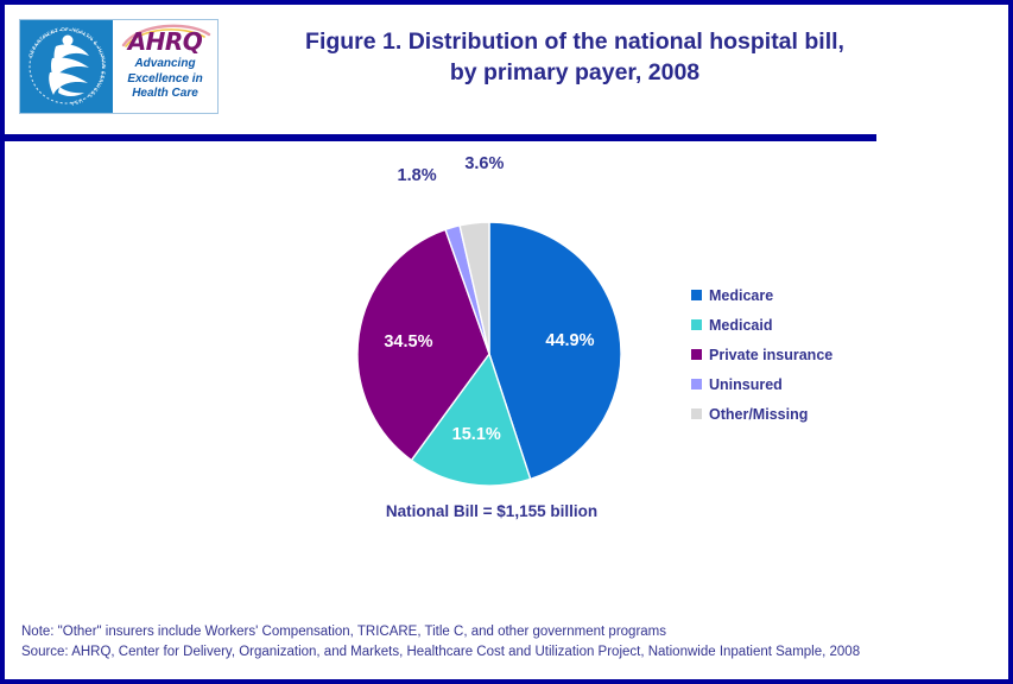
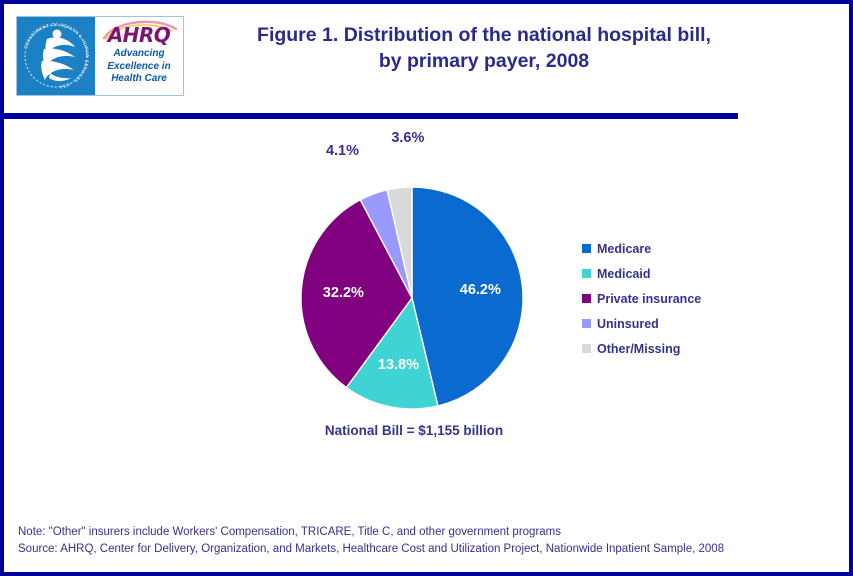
Medicare: 44.9% -> 46.2%
Medicaid: 15.1% -> 13.8%
Private insurance: 34.5% -> 32.2%
Uninsured: 1.8% -> 4.1%
